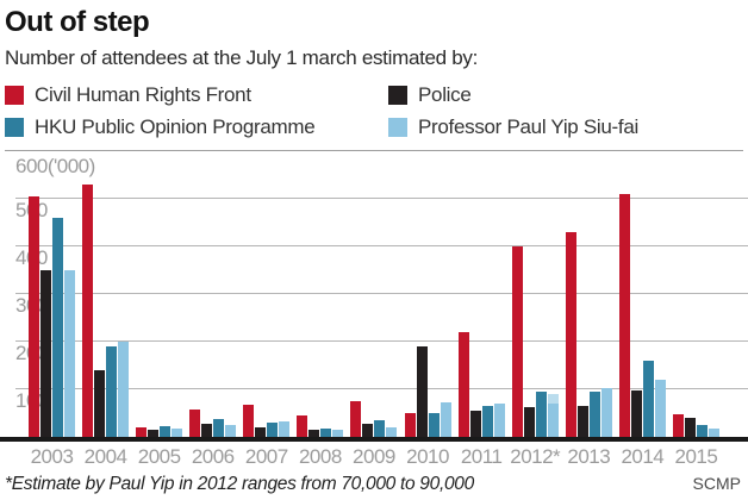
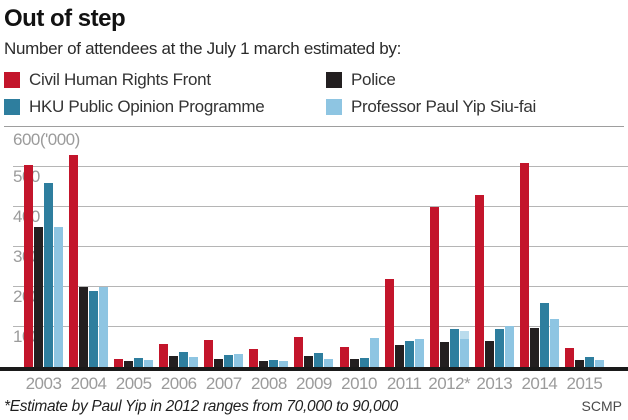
Police/2004: 140 -> 200
Police/2010: 190 -> 20
HKU Public Opinion Programme/2010: 50 -> 20
Police/2015: 40 -> 20
